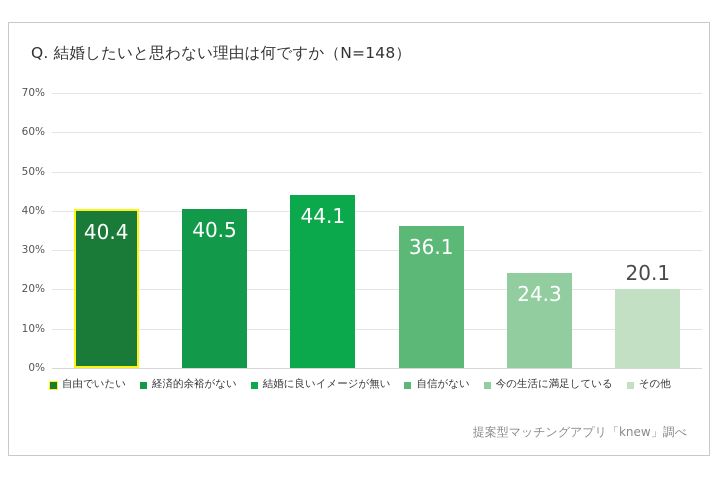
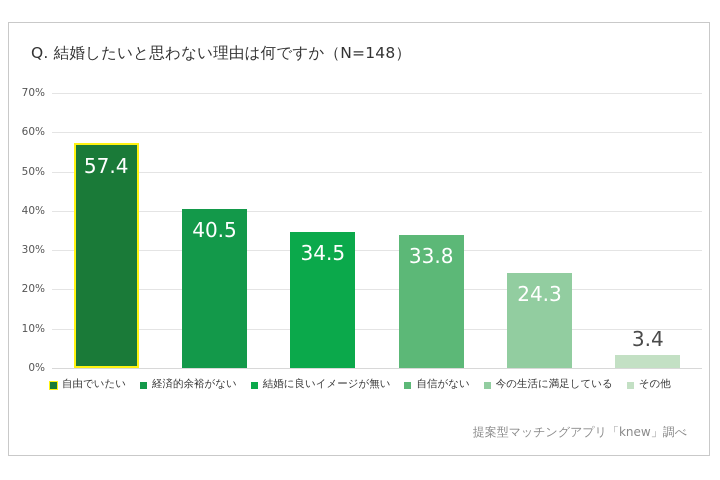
自由でいたい: 40.4 -> 57.4
結婚に良いイメージが無い: 44.1 -> 34.5
自信がない: 36.1 -> 33.8
その他: 20.1 -> 3.4
